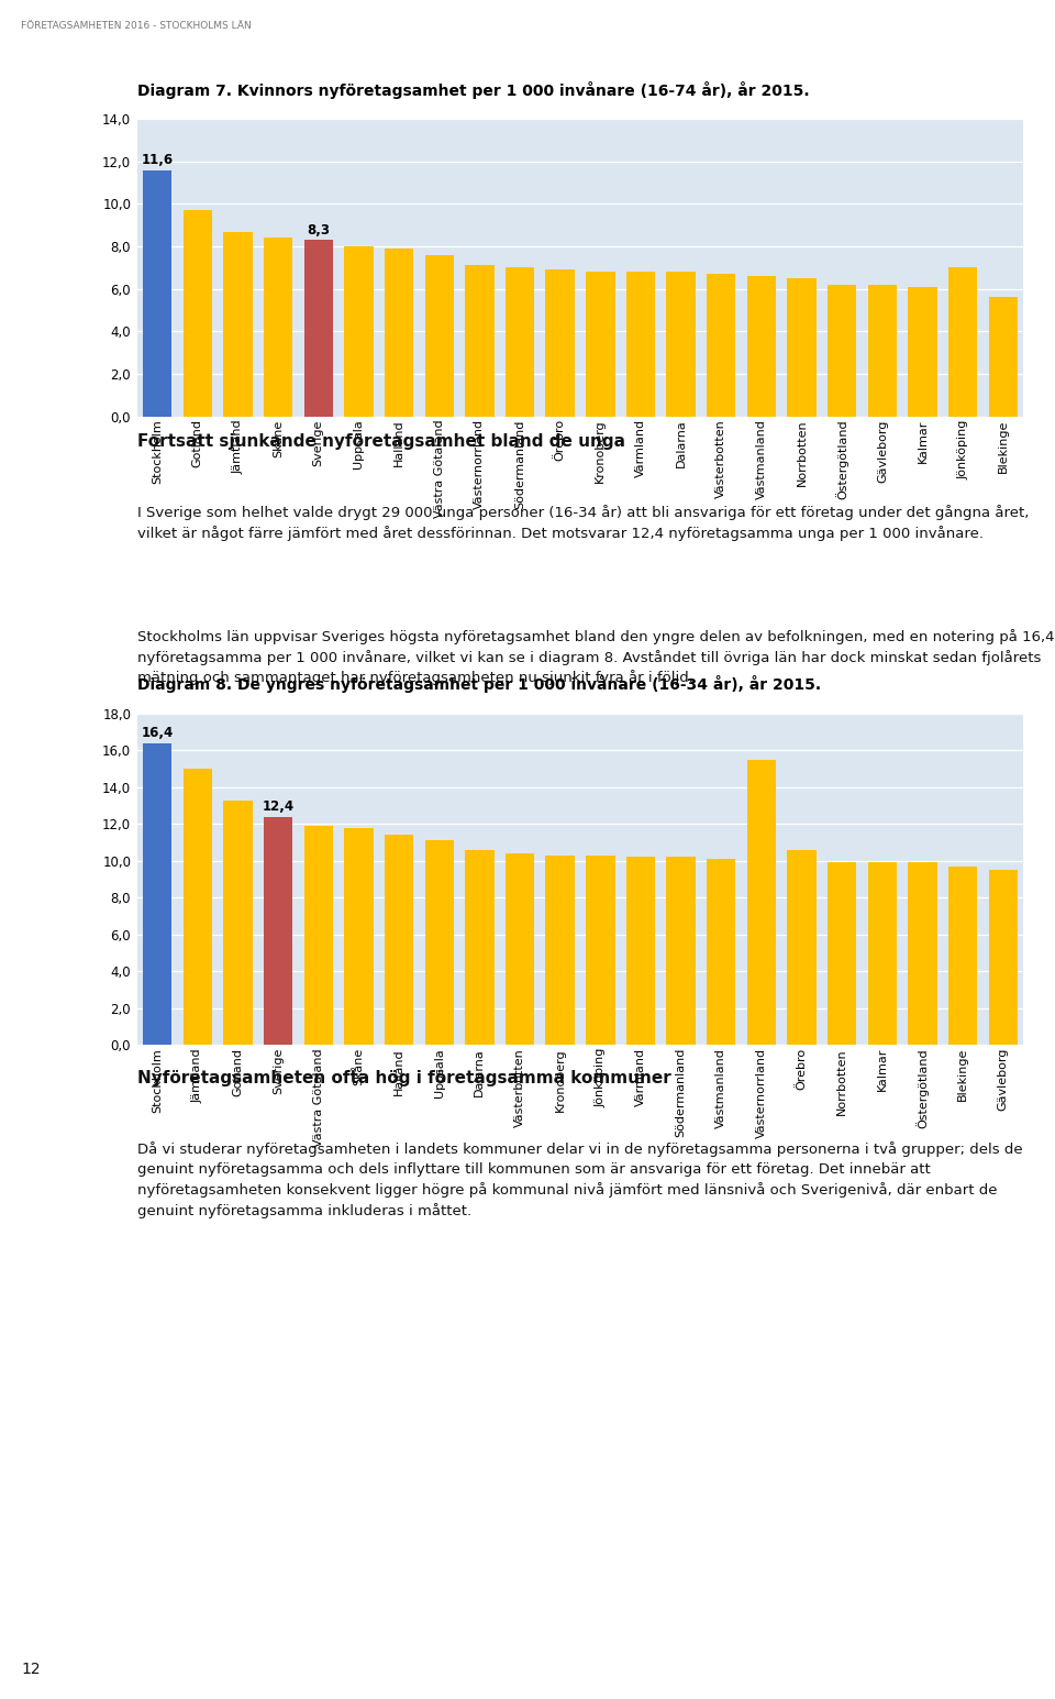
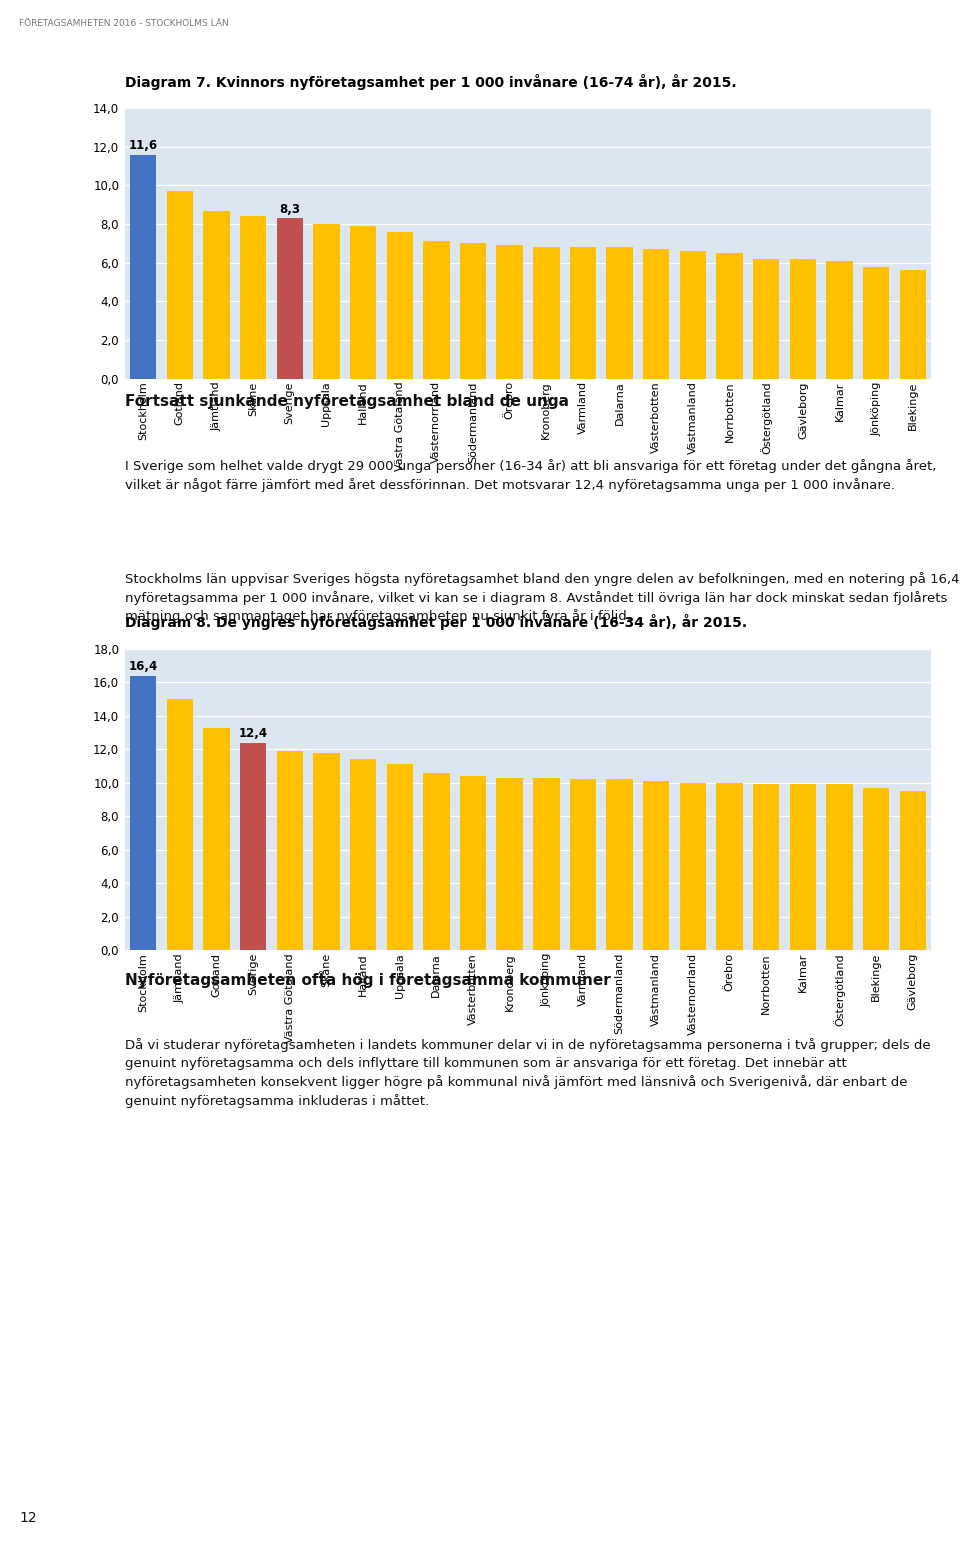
Jönköping: 7,0 -> 5,8
Västernorrland: 15,5 -> 10,0
Örebro: 10,6 -> 10,0
